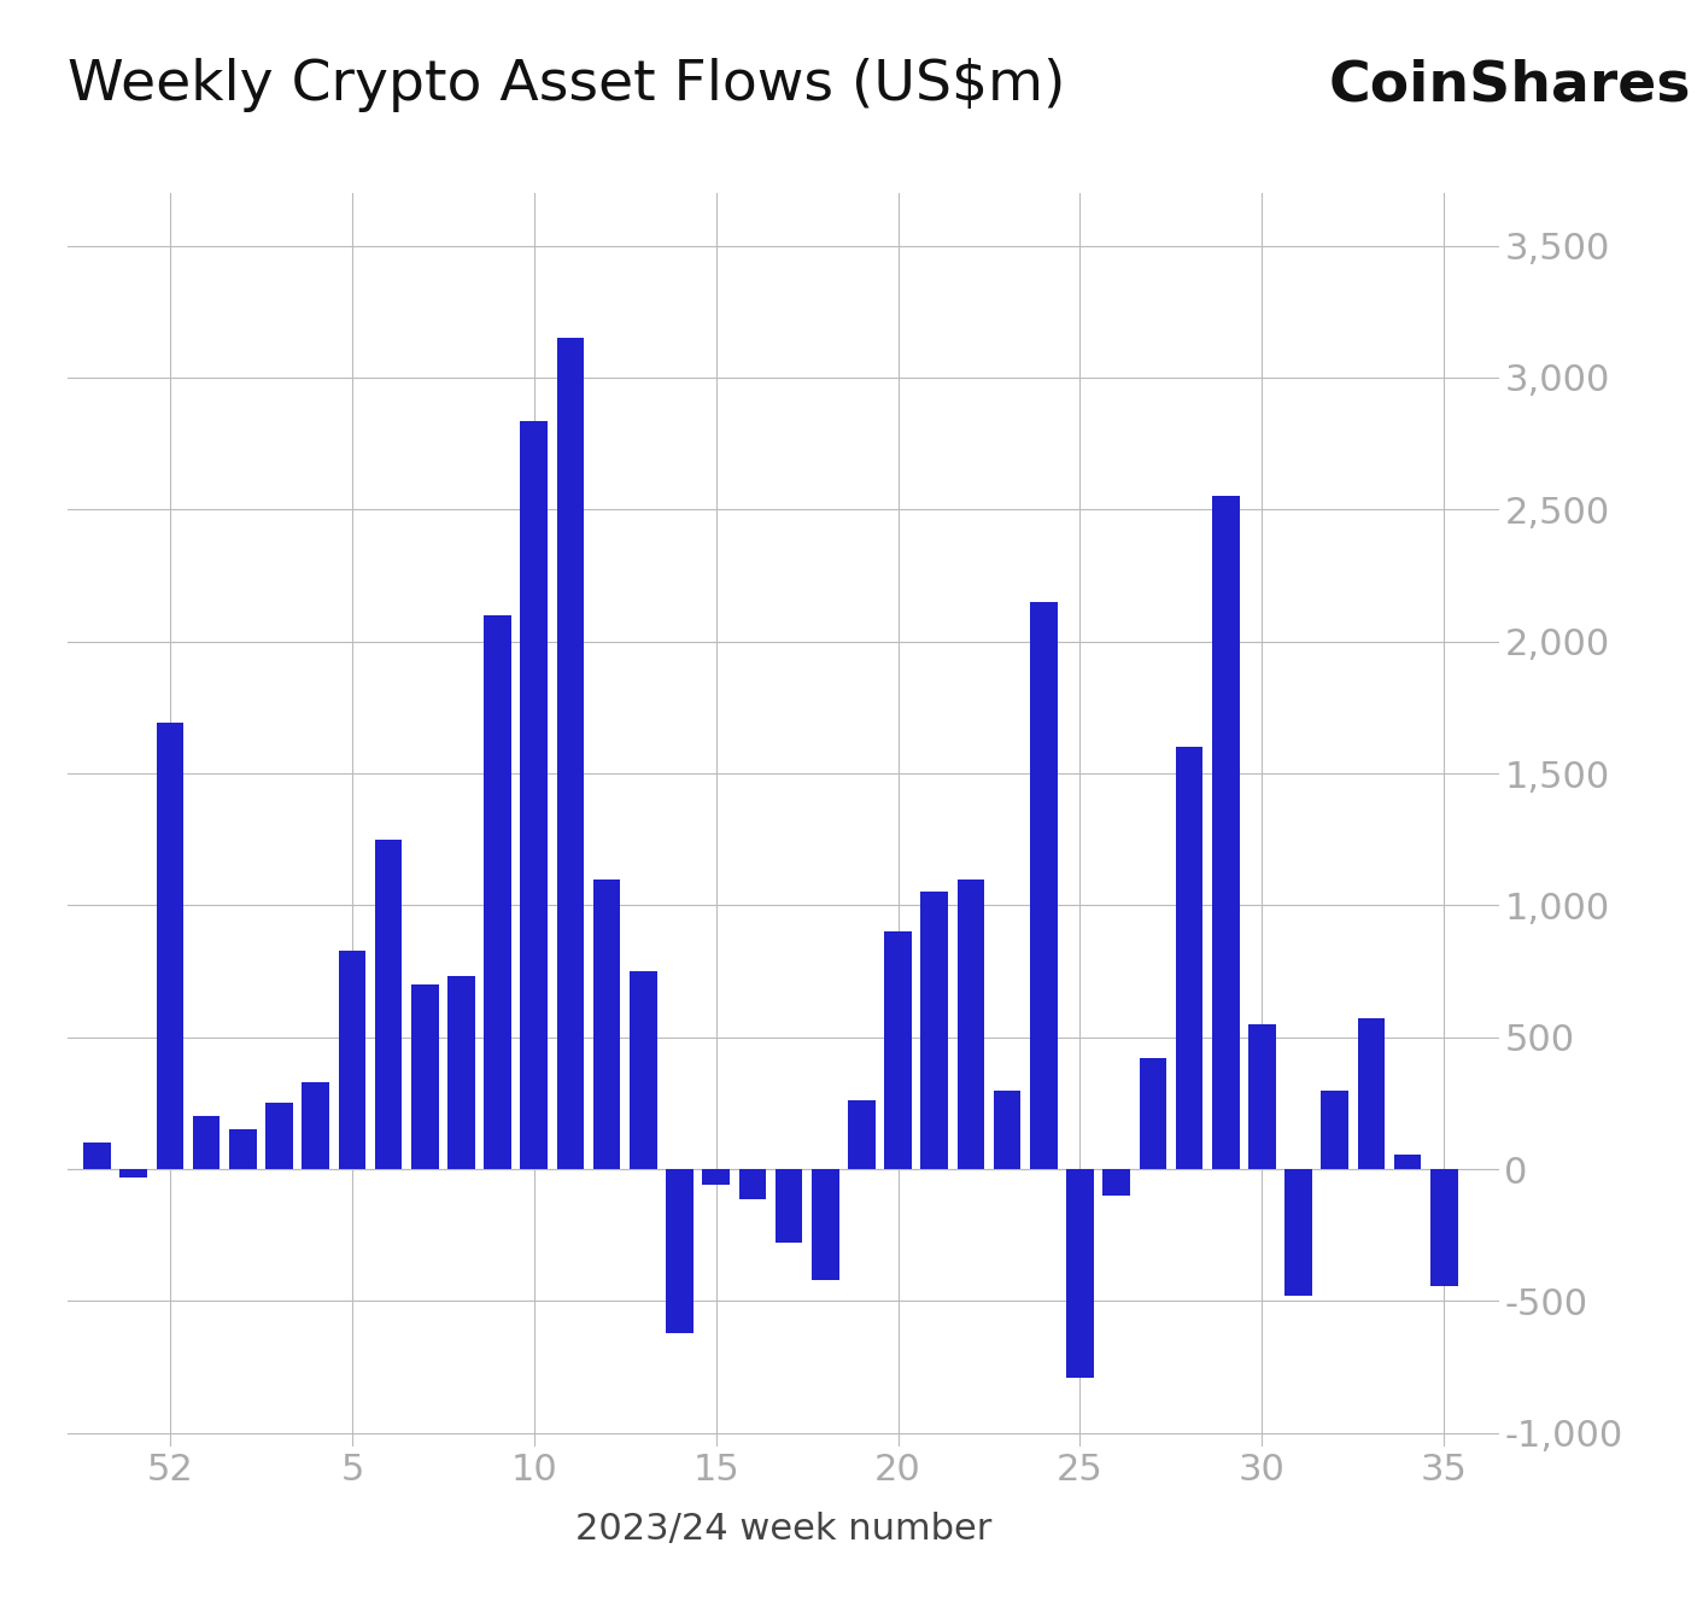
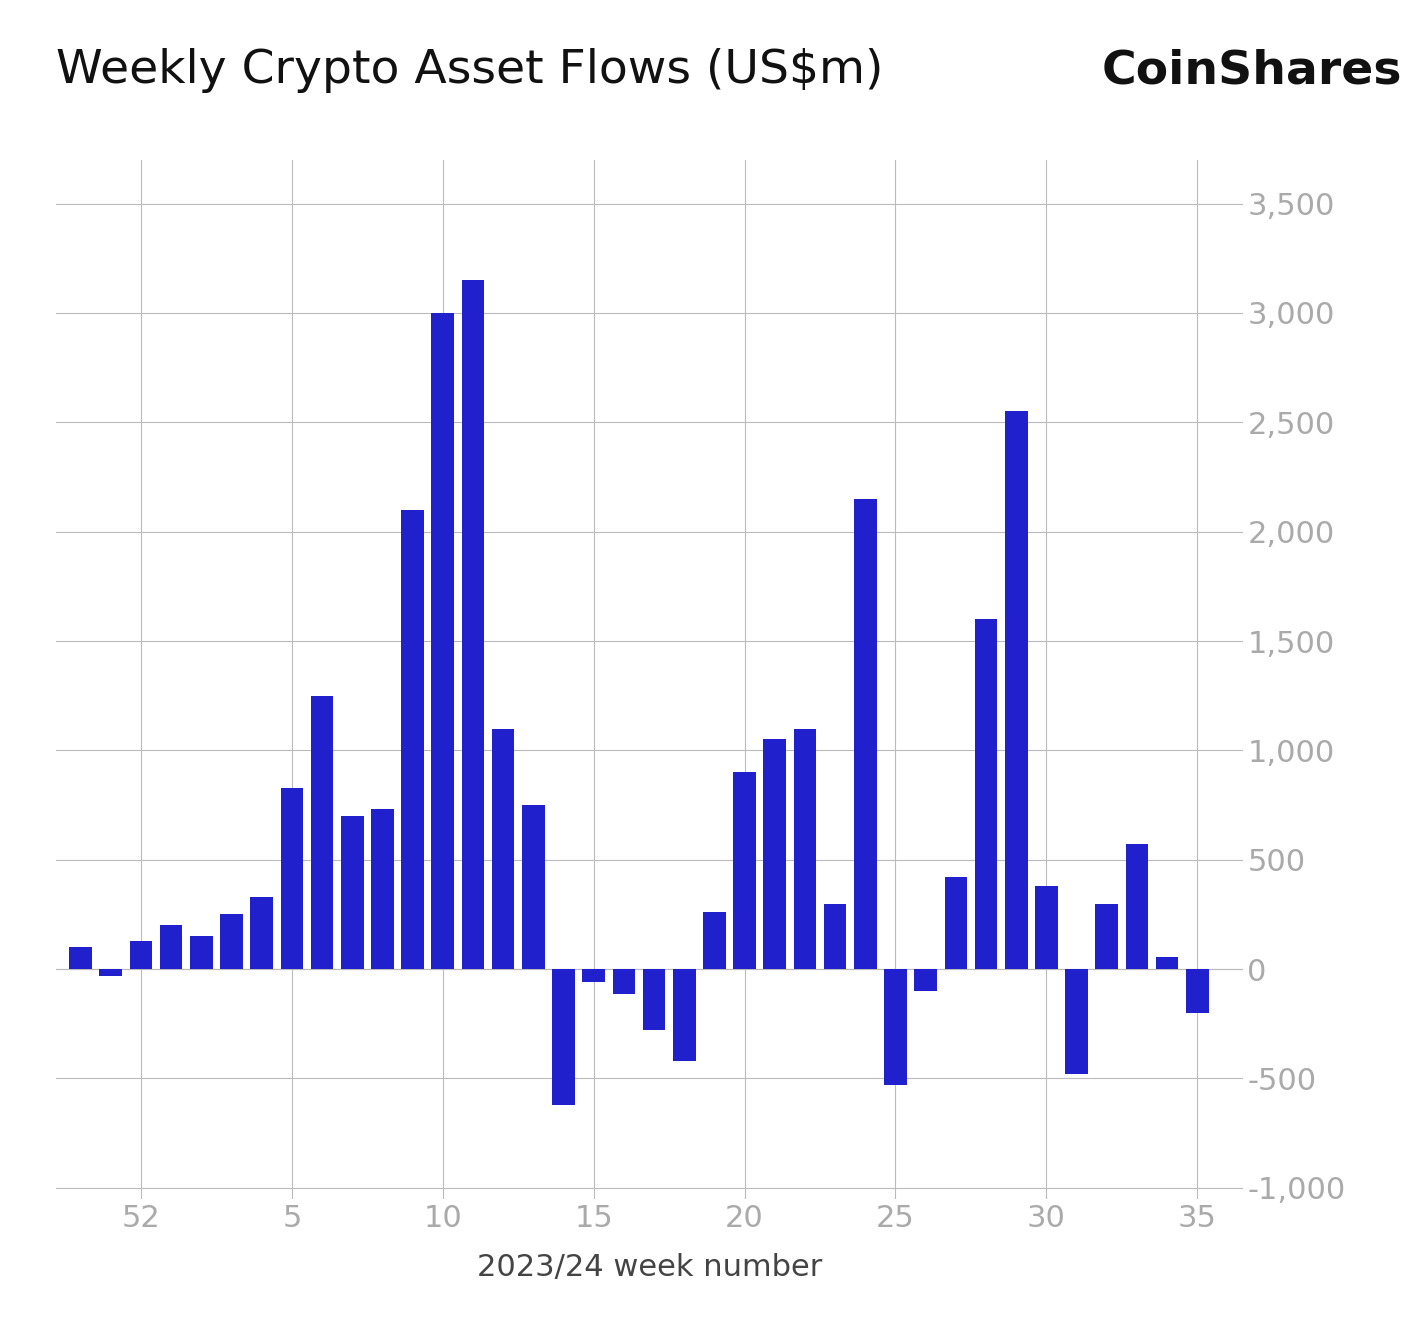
52: 1,690 -> 130
10: 2,835 -> 3,000
25: -790 -> -530
30: 550 -> 380
35: -445 -> -200
